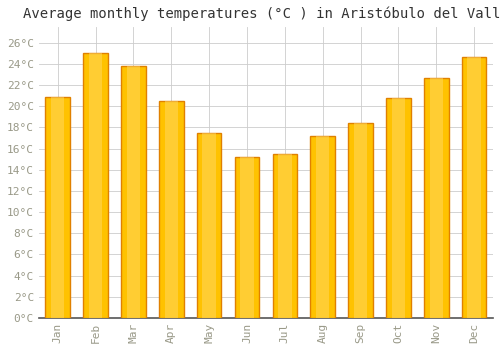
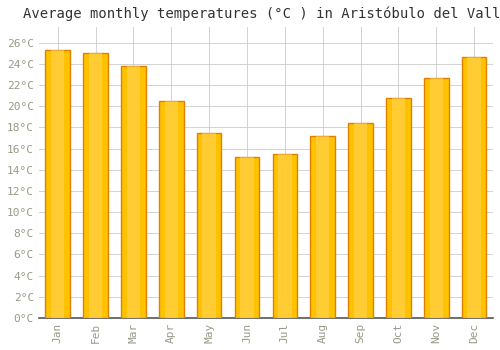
Jan: 20.9°C -> 25.3°C
